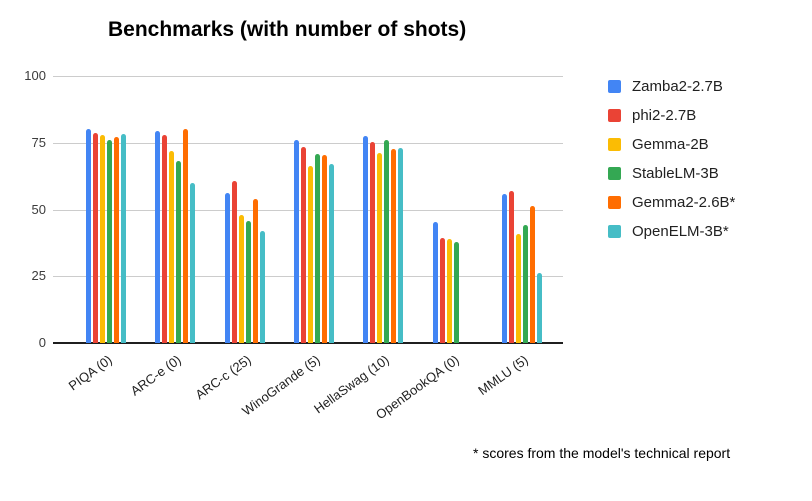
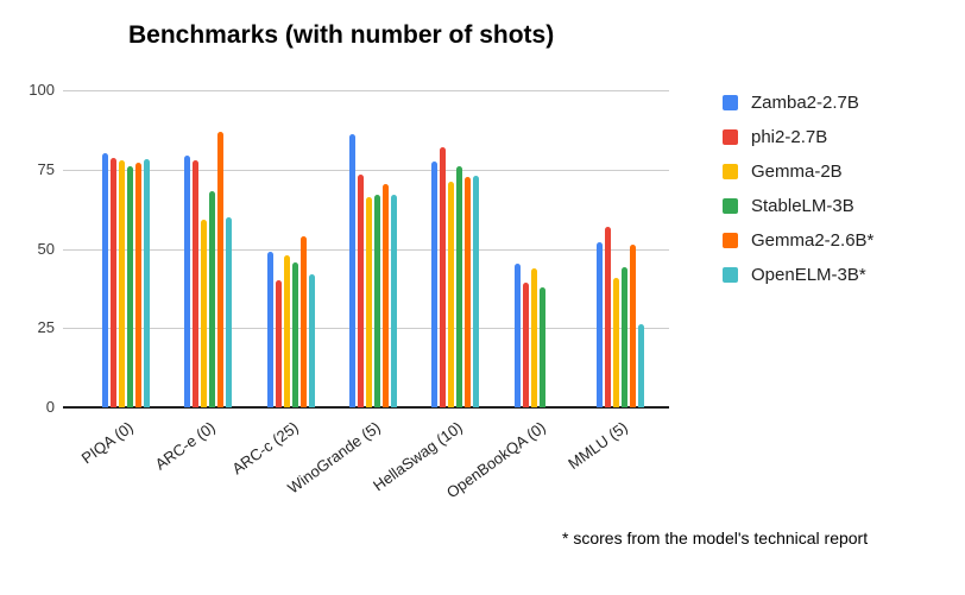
Gemma-2B/ARC-e (0): 72 -> 59
Gemma2-2.6B*/ARC-e (0): 80 -> 87
Zamba2-2.7B/ARC-c (25): 56 -> 49
phi2-2.7B/ARC-c (25): 61 -> 40
Zamba2-2.7B/WinoGrande (5): 76 -> 86
StableLM-3B/WinoGrande (5): 71 -> 67
phi2-2.7B/HellaSwag (10): 75 -> 82
Gemma-2B/OpenBookQA (0): 39 -> 44
Zamba2-2.7B/MMLU (5): 56 -> 52
